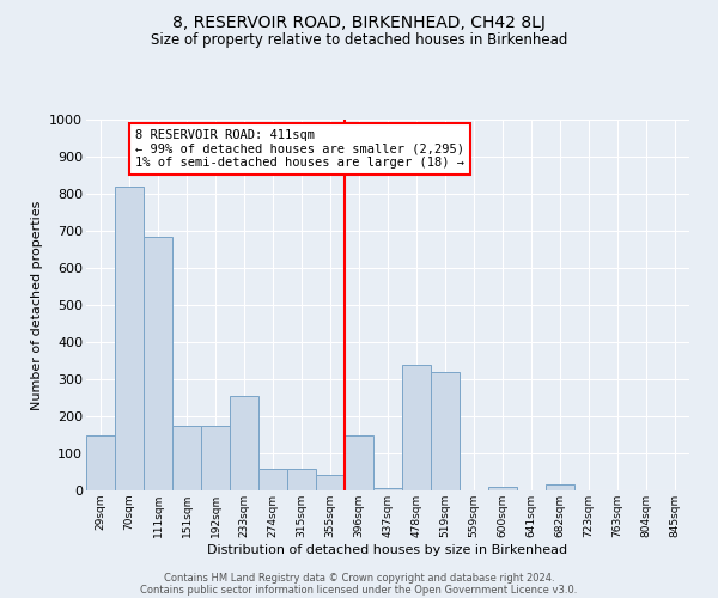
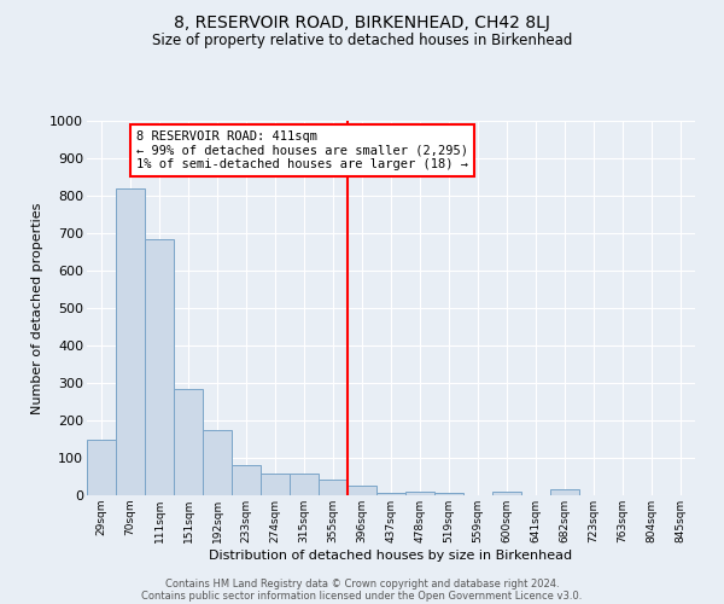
151sqm: 175 -> 283
233sqm: 255 -> 80
396sqm: 150 -> 25
478sqm: 340 -> 10
519sqm: 320 -> 5
